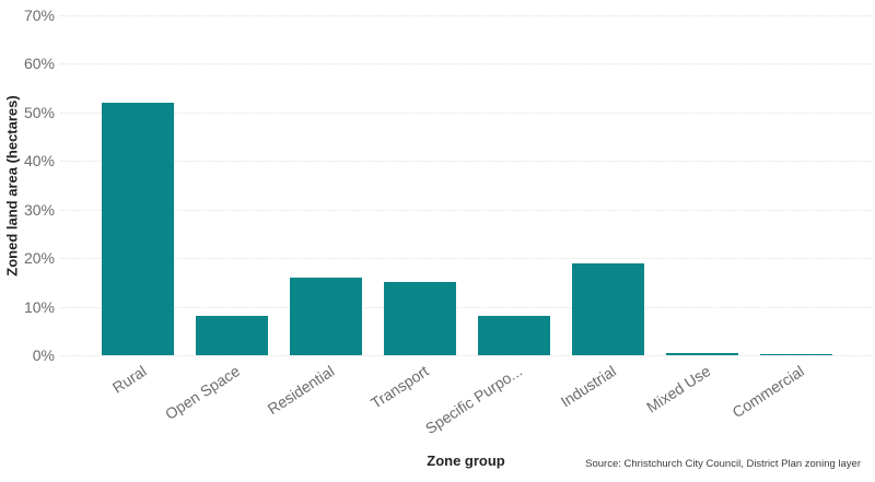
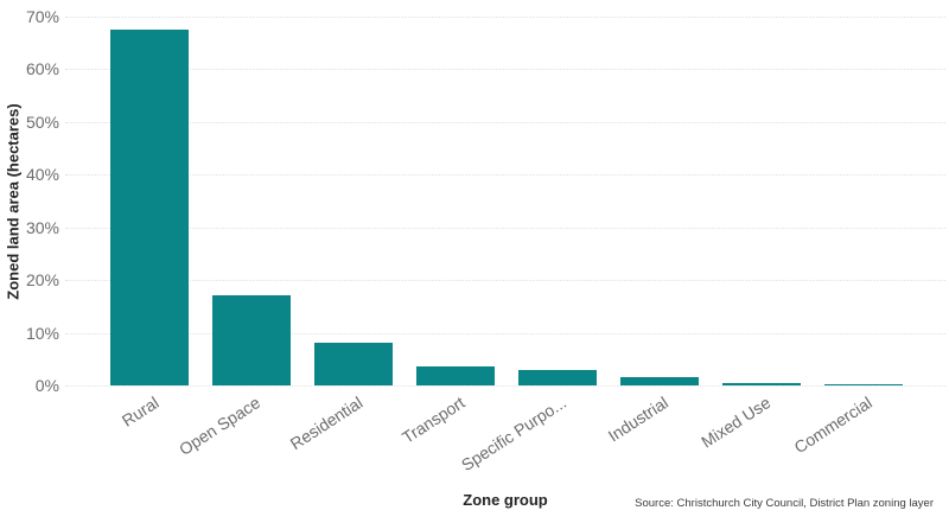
Rural: 52% -> 68%
Open Space: 8% -> 17%
Residential: 16% -> 8%
Transport: 15% -> 4%
Specific Purpo...: 8% -> 3%
Industrial: 19% -> 2%
